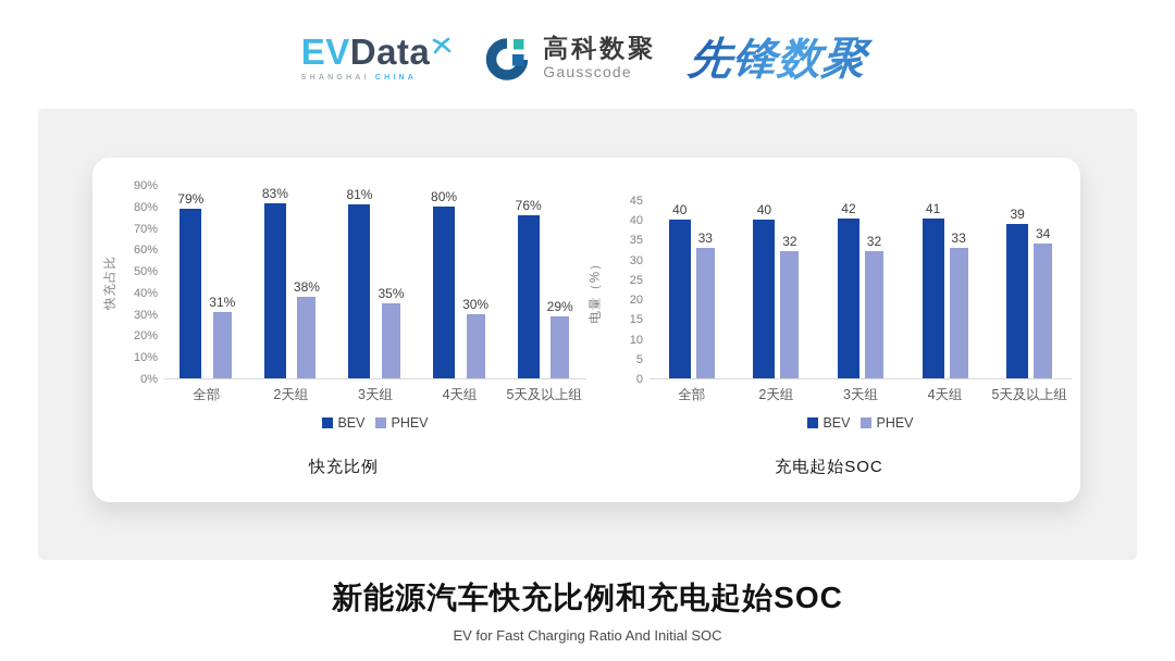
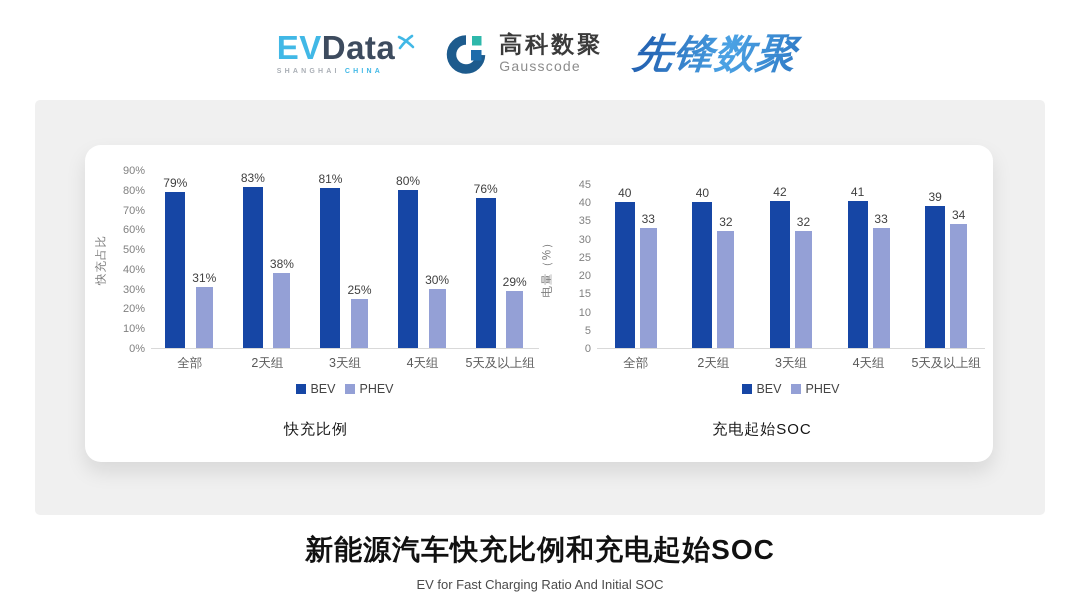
快充比例/PHEV/3天组: 35% -> 25%
